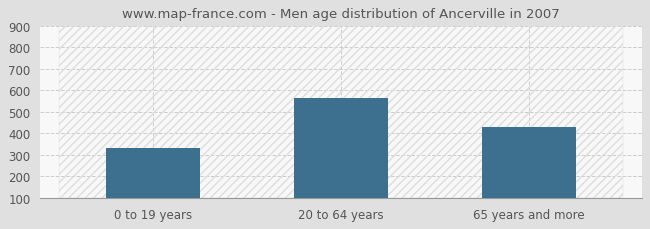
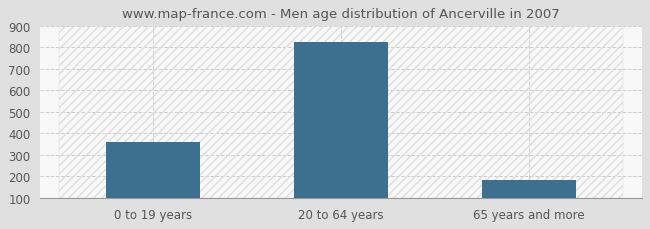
0 to 19 years: 330 -> 360
20 to 64 years: 565 -> 825
65 years and more: 430 -> 185
